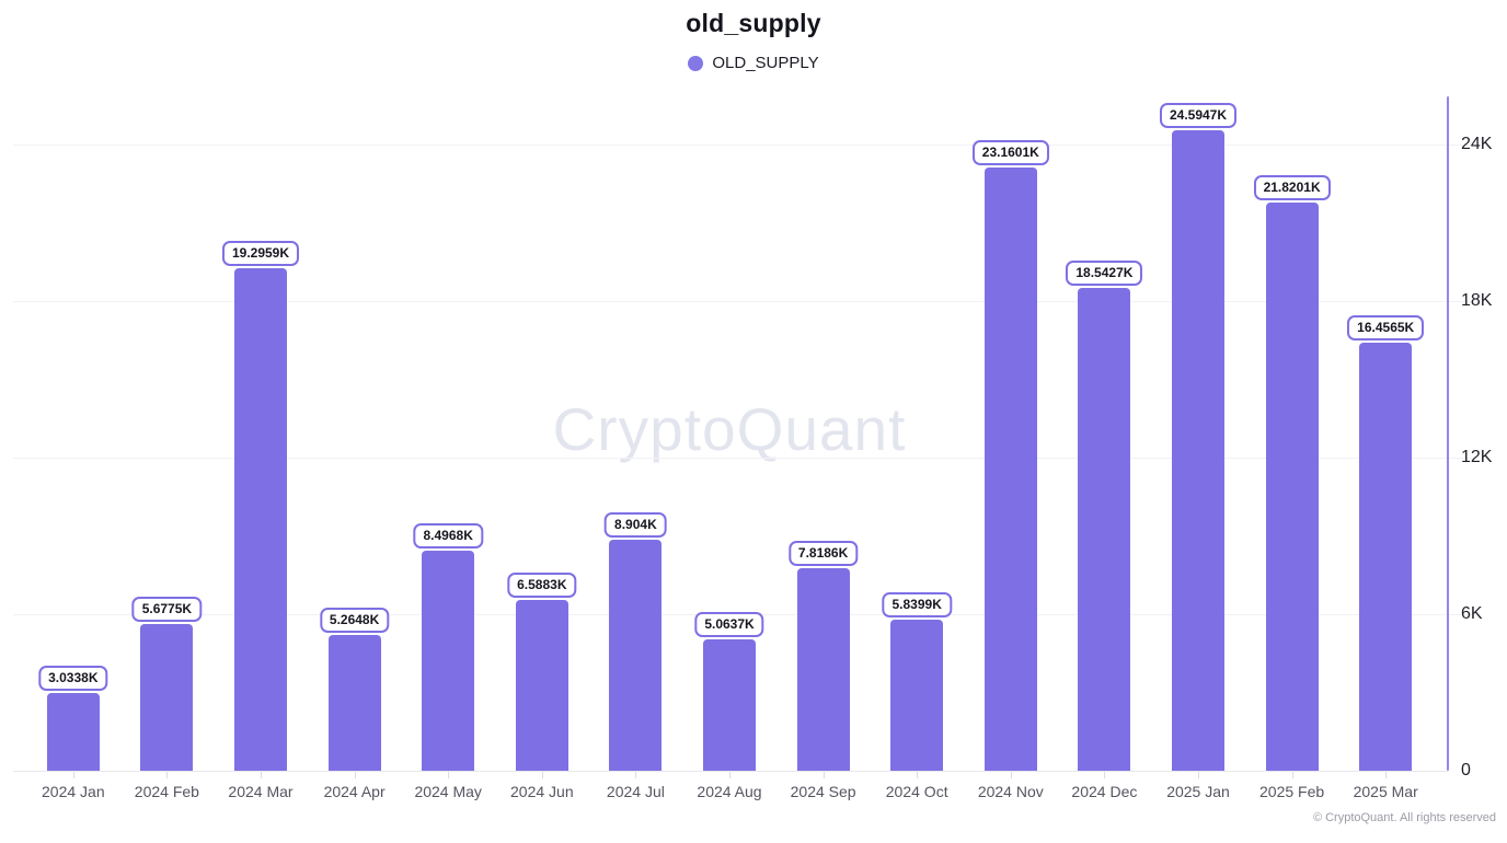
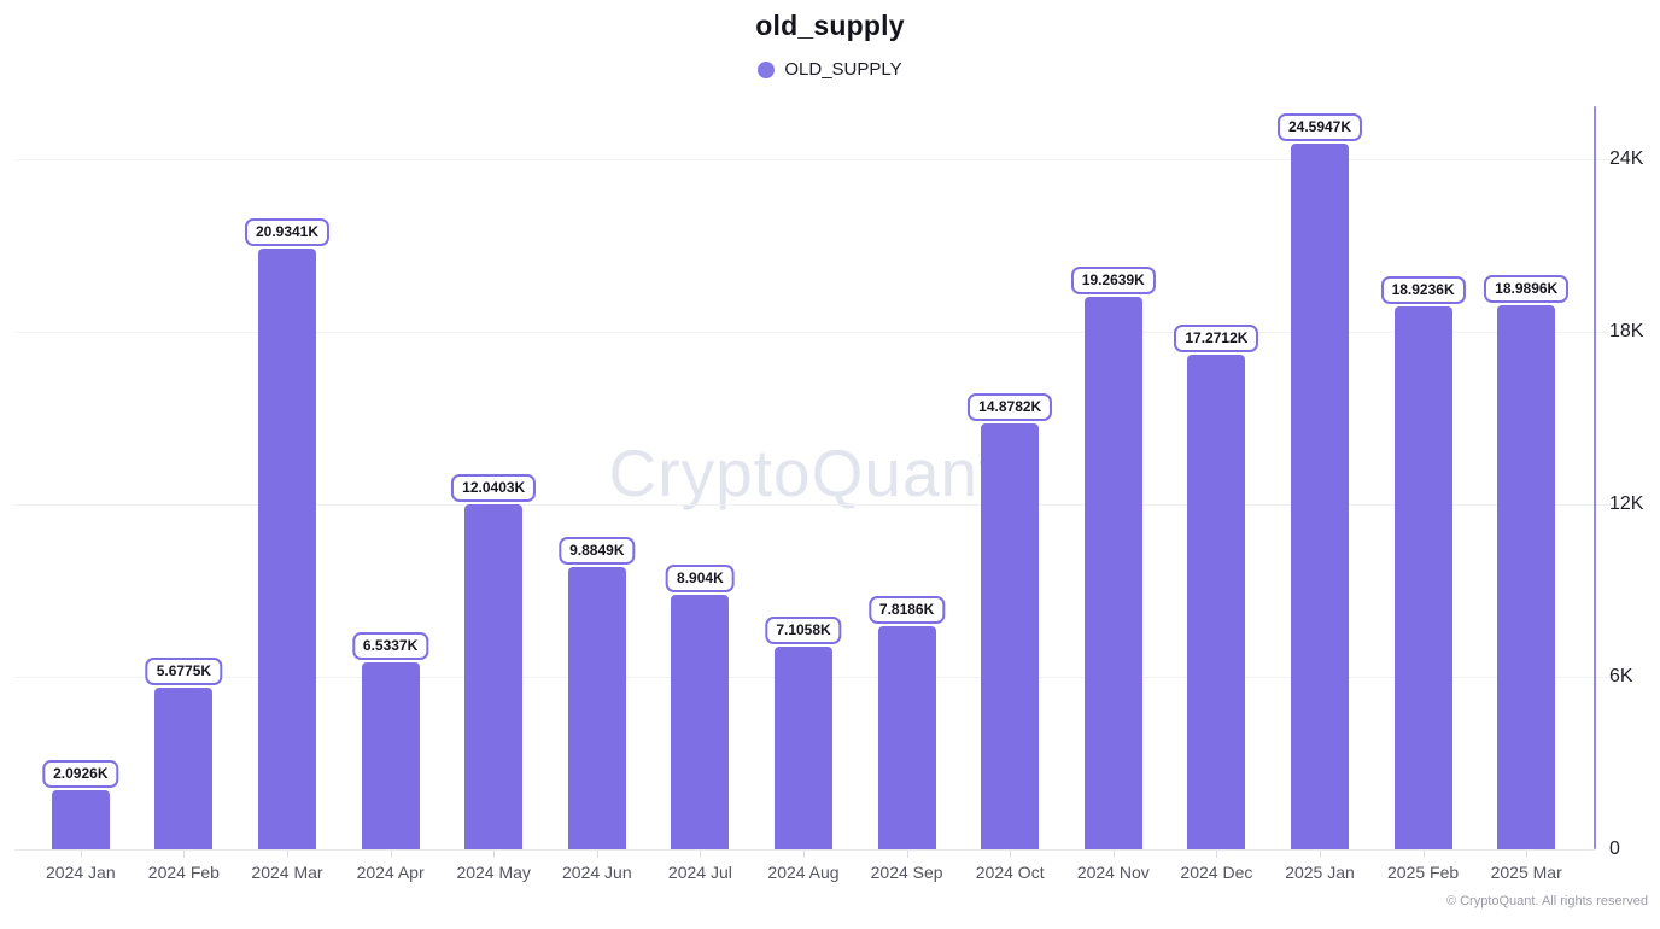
2024 Jan: 3.0338K -> 2.0926K
2024 Mar: 19.2959K -> 20.9341K
2024 Apr: 5.2648K -> 6.5337K
2024 May: 8.4968K -> 12.0403K
2024 Jun: 6.5883K -> 9.8849K
2024 Aug: 5.0637K -> 7.1058K
2024 Oct: 5.8399K -> 14.8782K
2024 Nov: 23.1601K -> 19.2639K
2024 Dec: 18.5427K -> 17.2712K
2025 Feb: 21.8201K -> 18.9236K
2025 Mar: 16.4565K -> 18.9896K
